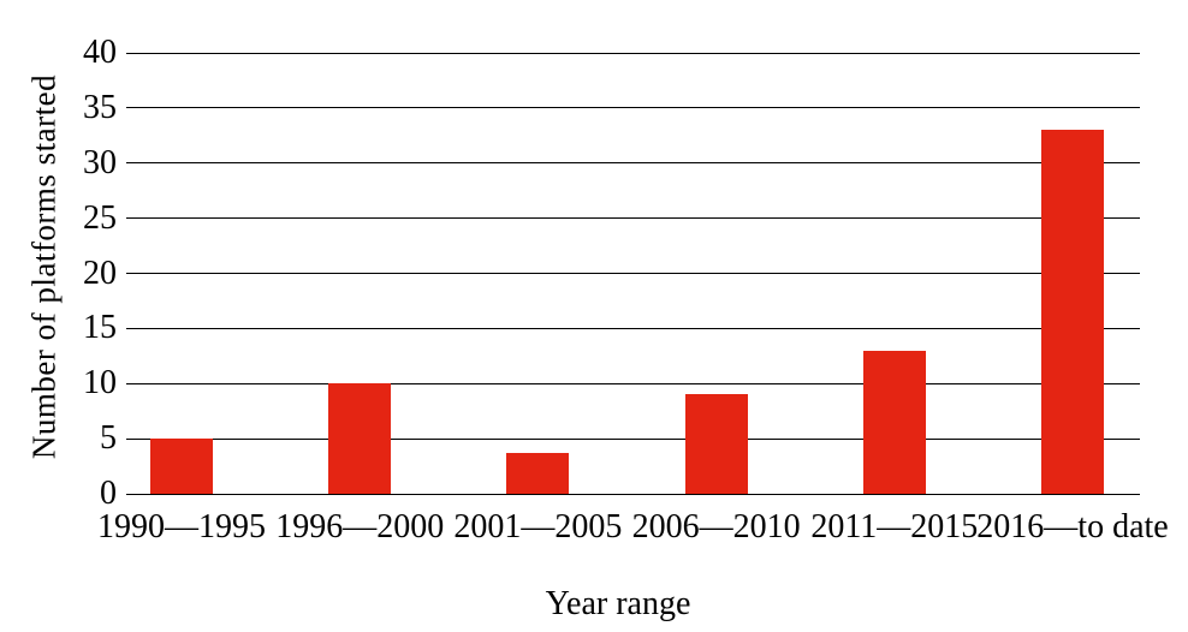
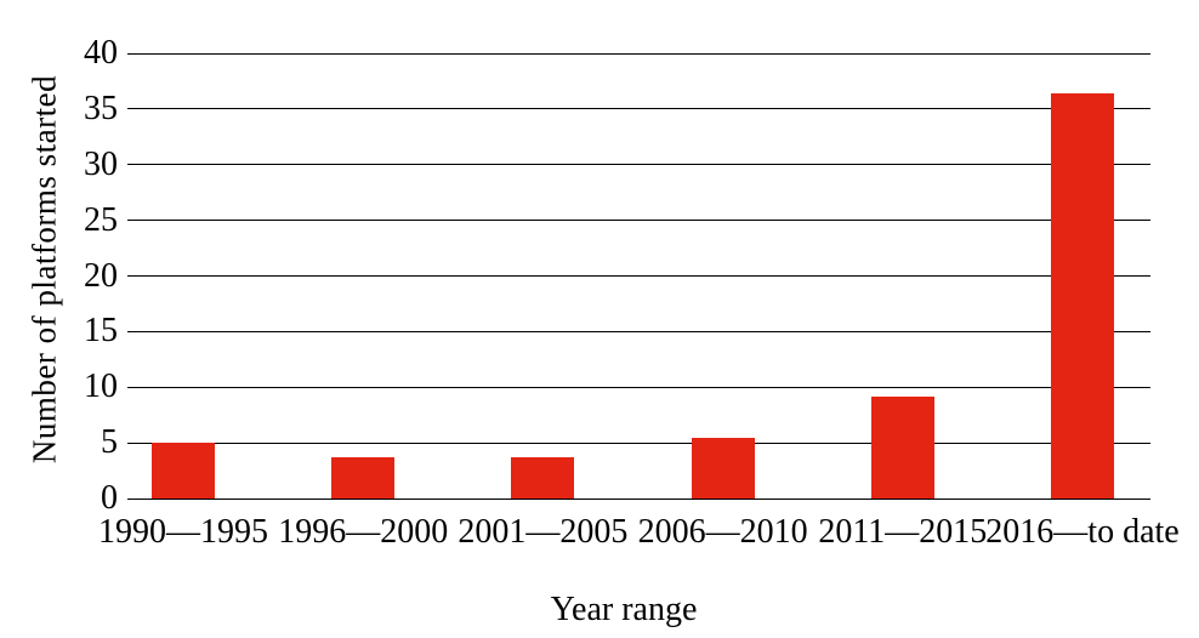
1996—2000: 10 -> 4
2006—2010: 9 -> 5
2011—2015: 13 -> 9
2016—to date: 33 -> 36
